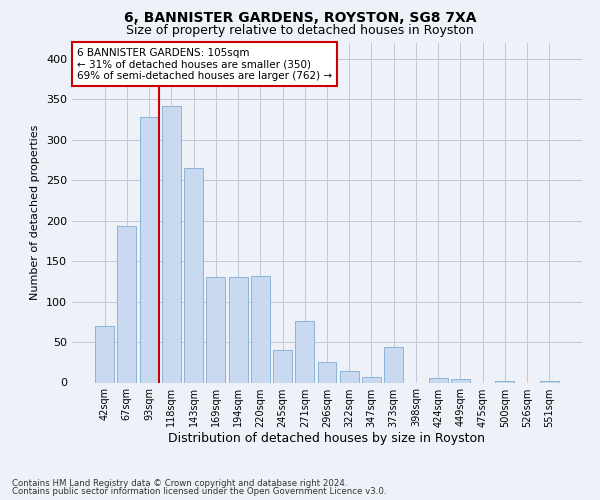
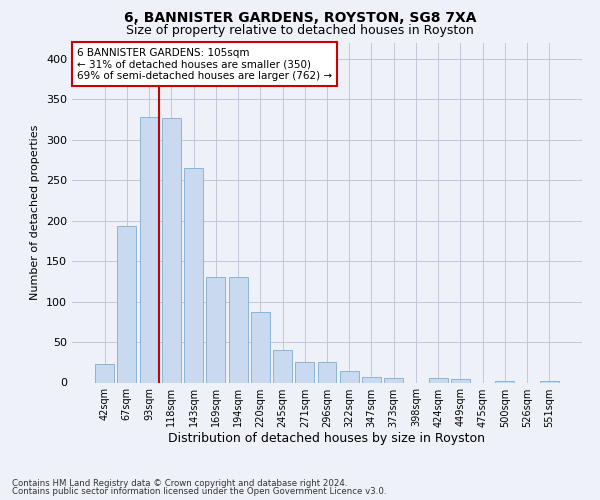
42sqm: 70 -> 23
118sqm: 342 -> 327
220sqm: 132 -> 87
271sqm: 76 -> 25
373sqm: 44 -> 5
